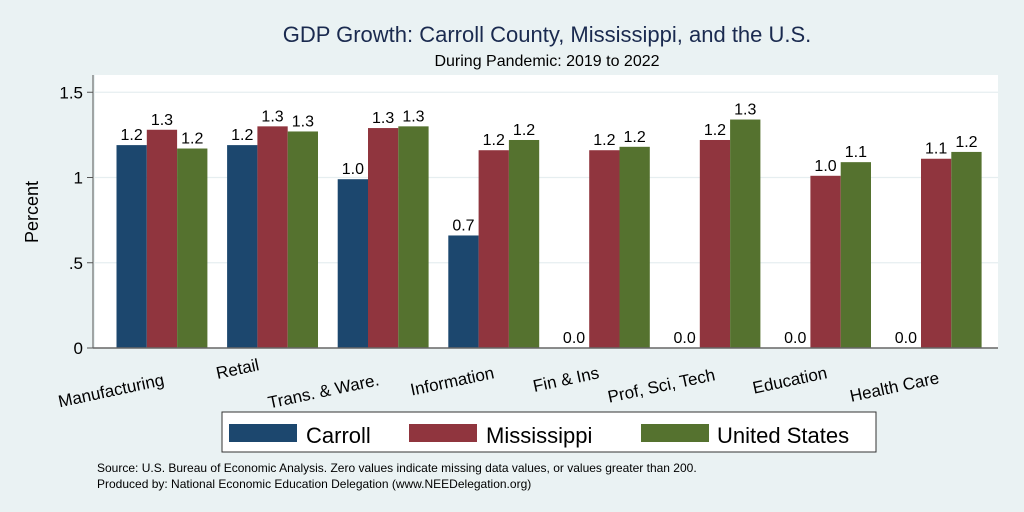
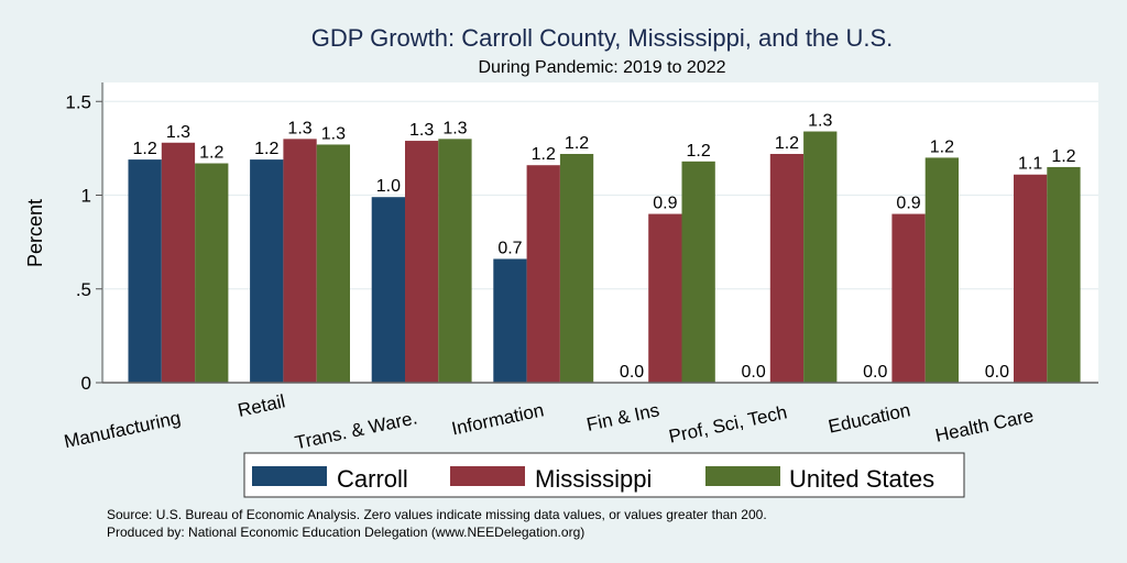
Mississippi/Fin & Ins: 1.2 -> 0.9
Mississippi/Education: 1.0 -> 0.9
United States/Education: 1.1 -> 1.2
